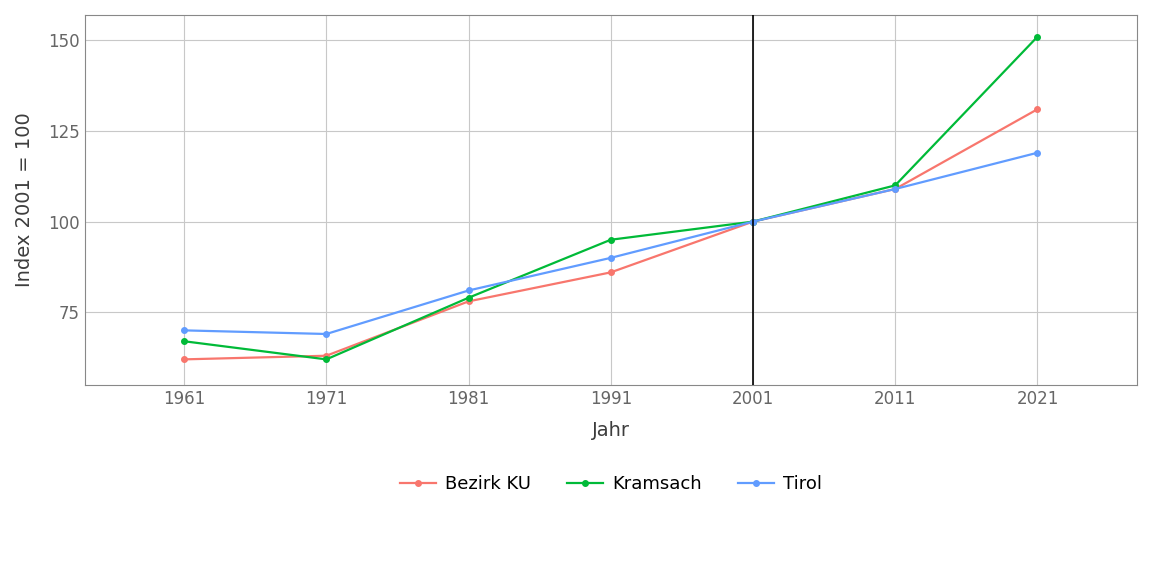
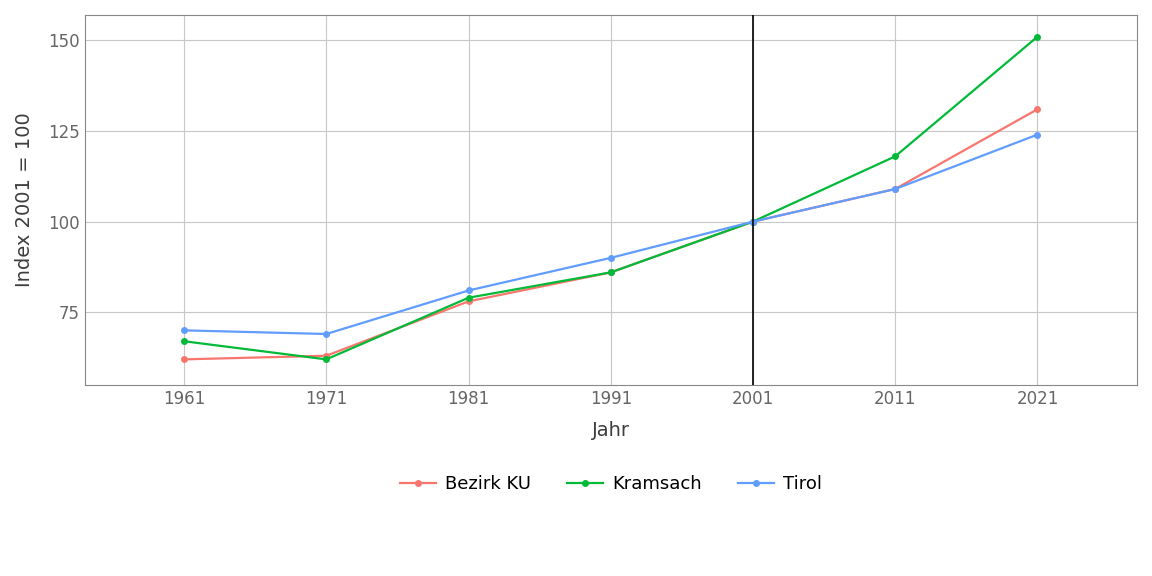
Kramsach/1991: 95 -> 86
Kramsach/2011: 110 -> 118
Tirol/2021: 119 -> 124
